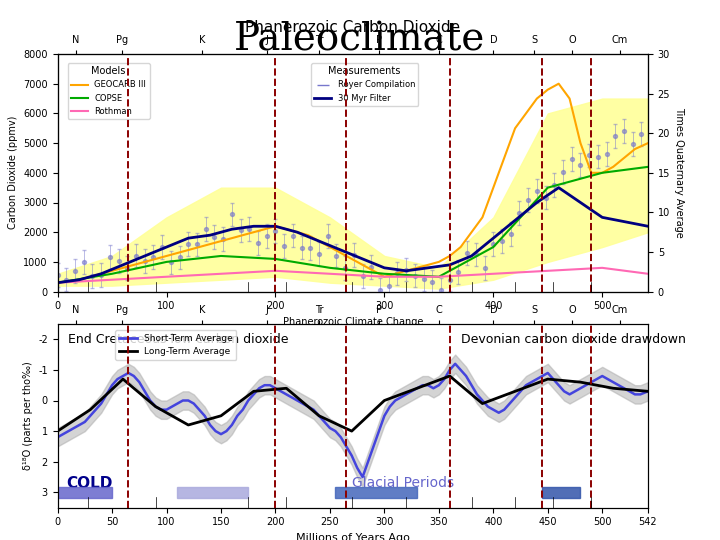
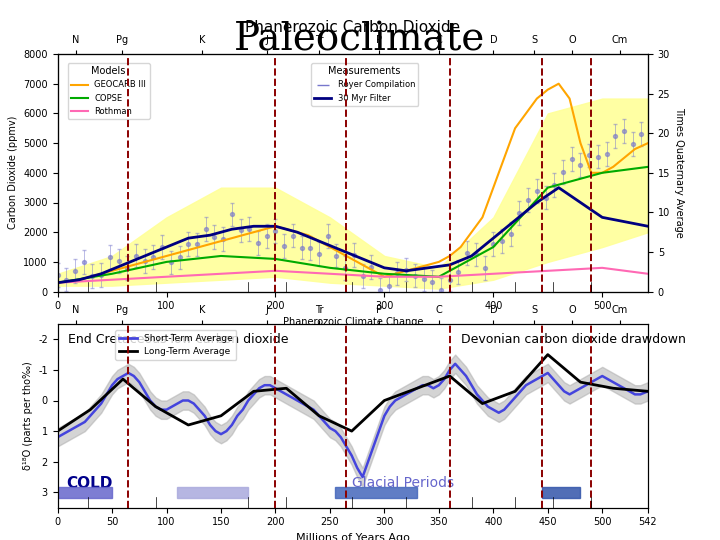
Long-Term Average/450: -0.7 -> -1.5
